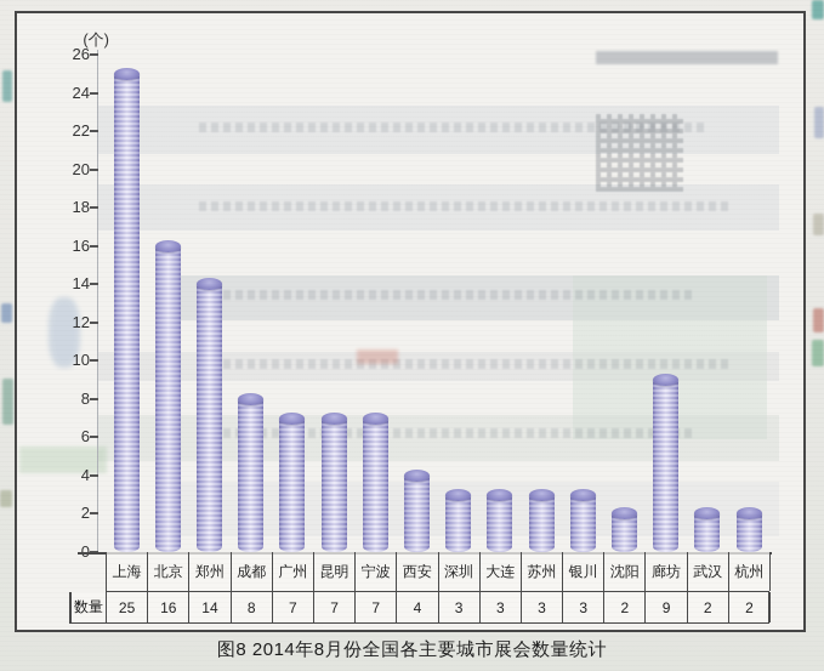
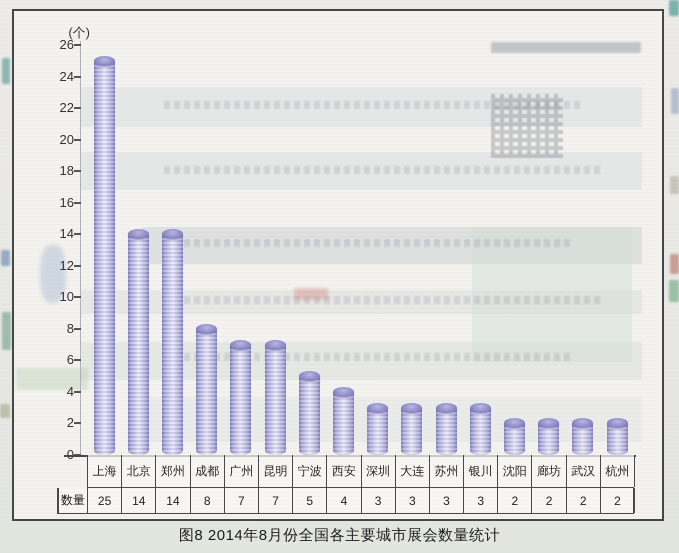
北京: 16 -> 14
宁波: 7 -> 5
廊坊: 9 -> 2
